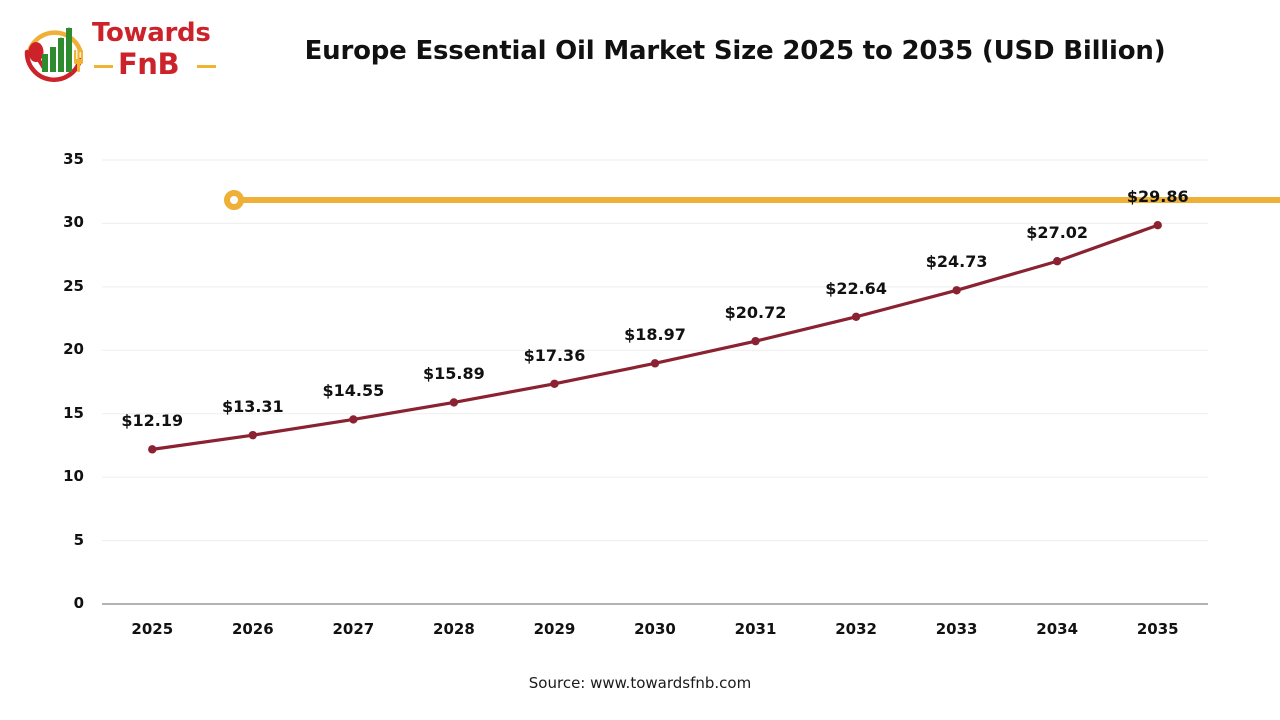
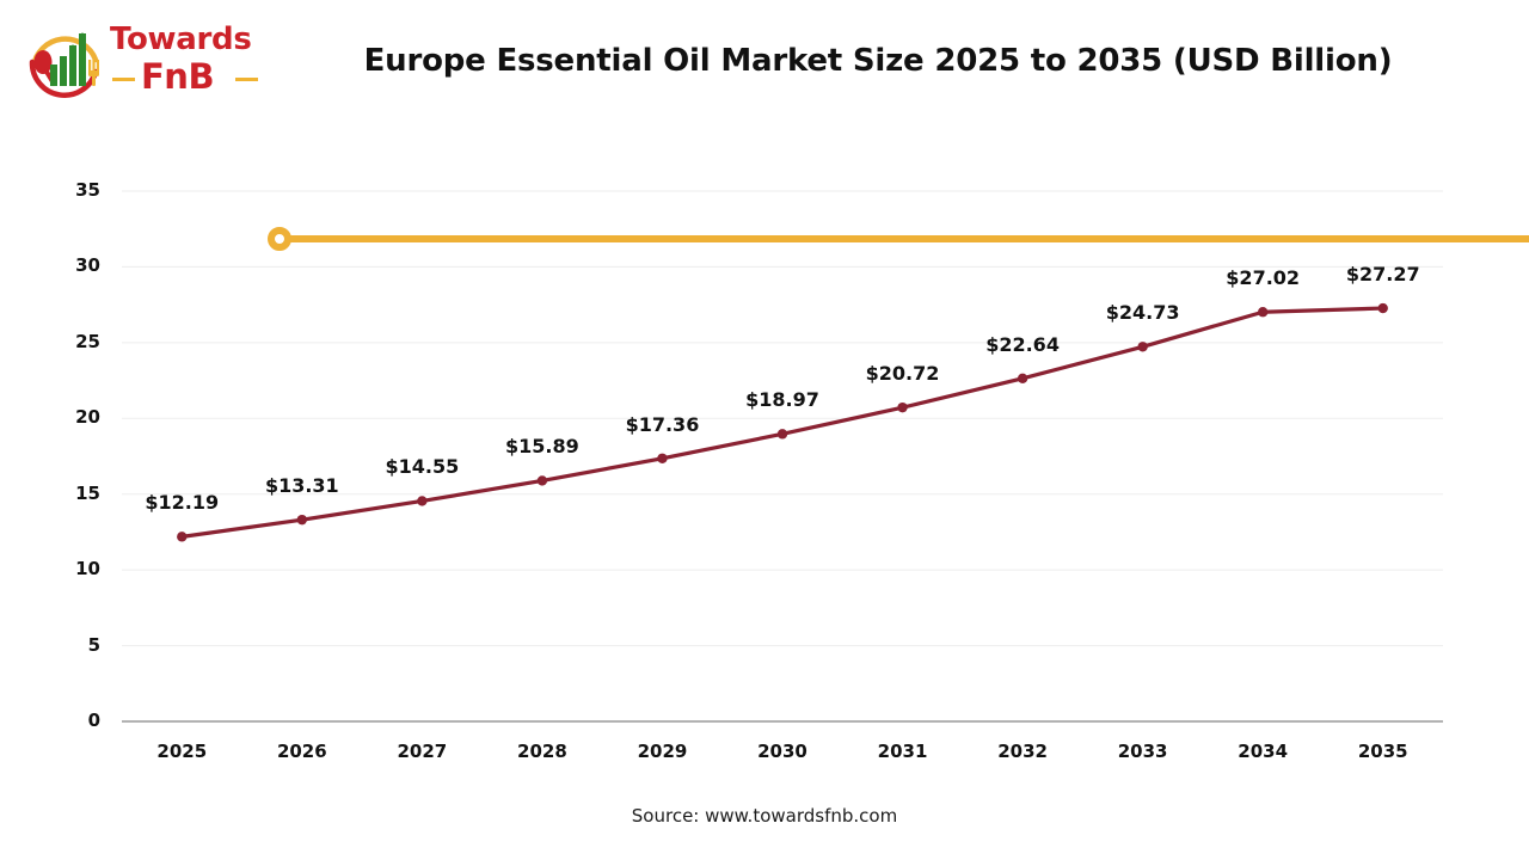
2035: $29.86 -> $27.27
